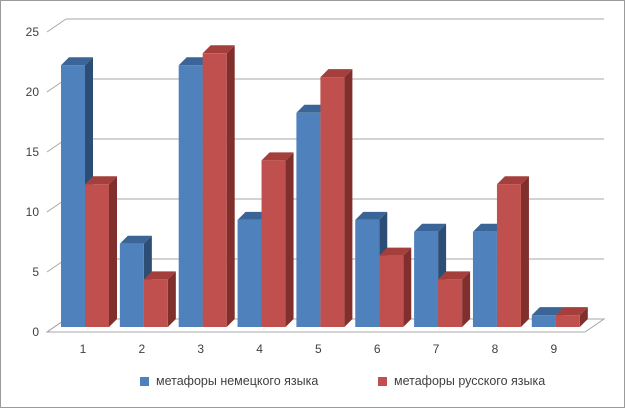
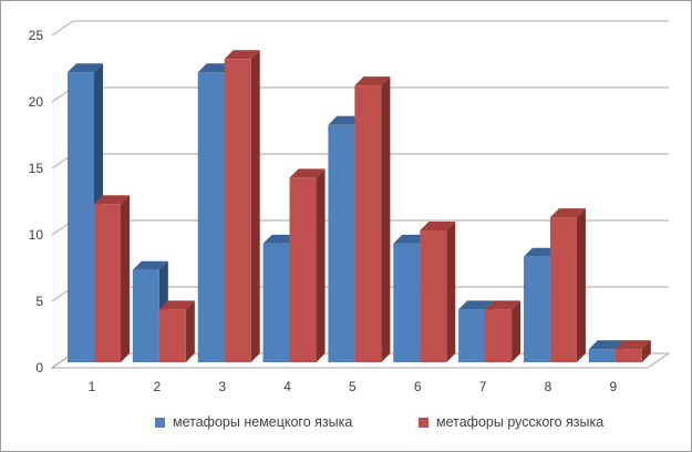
метафоры русского языка/6: 6 -> 10
метафоры немецкого языка/7: 8 -> 4
метафоры русского языка/8: 12 -> 11
